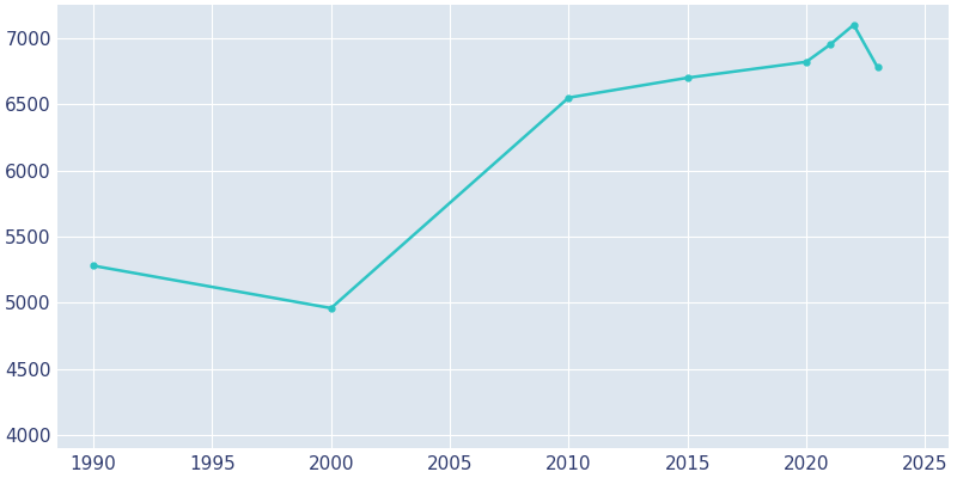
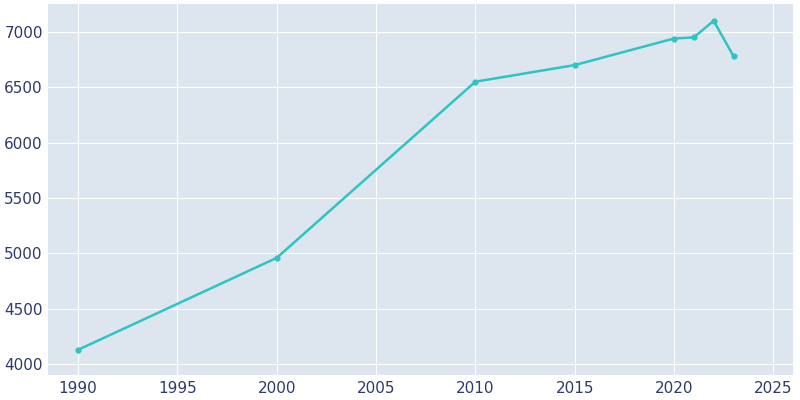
1990: 5280 -> 4130
2020: 6820 -> 6940
